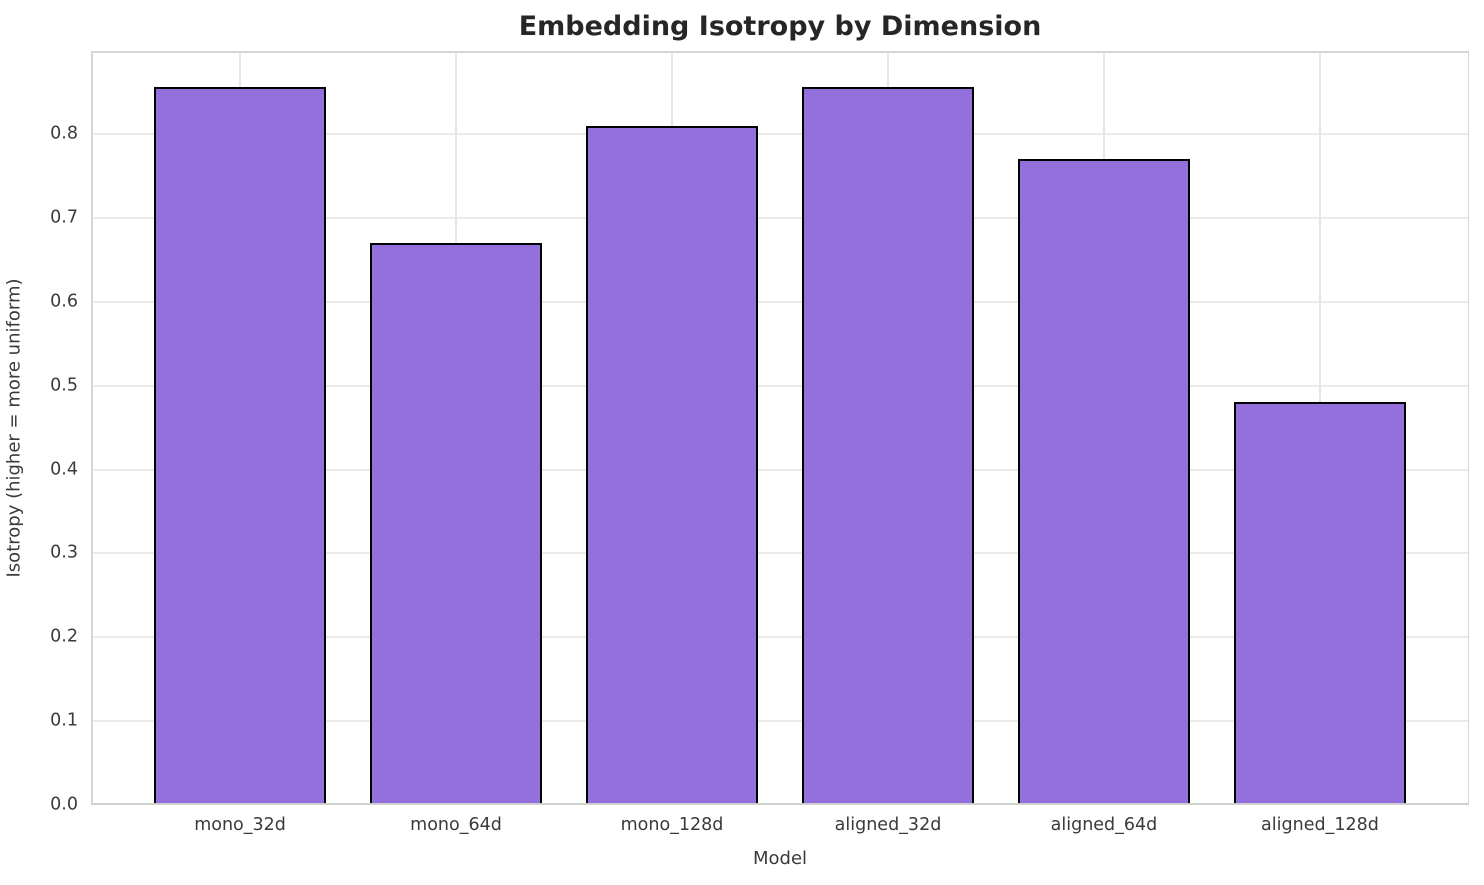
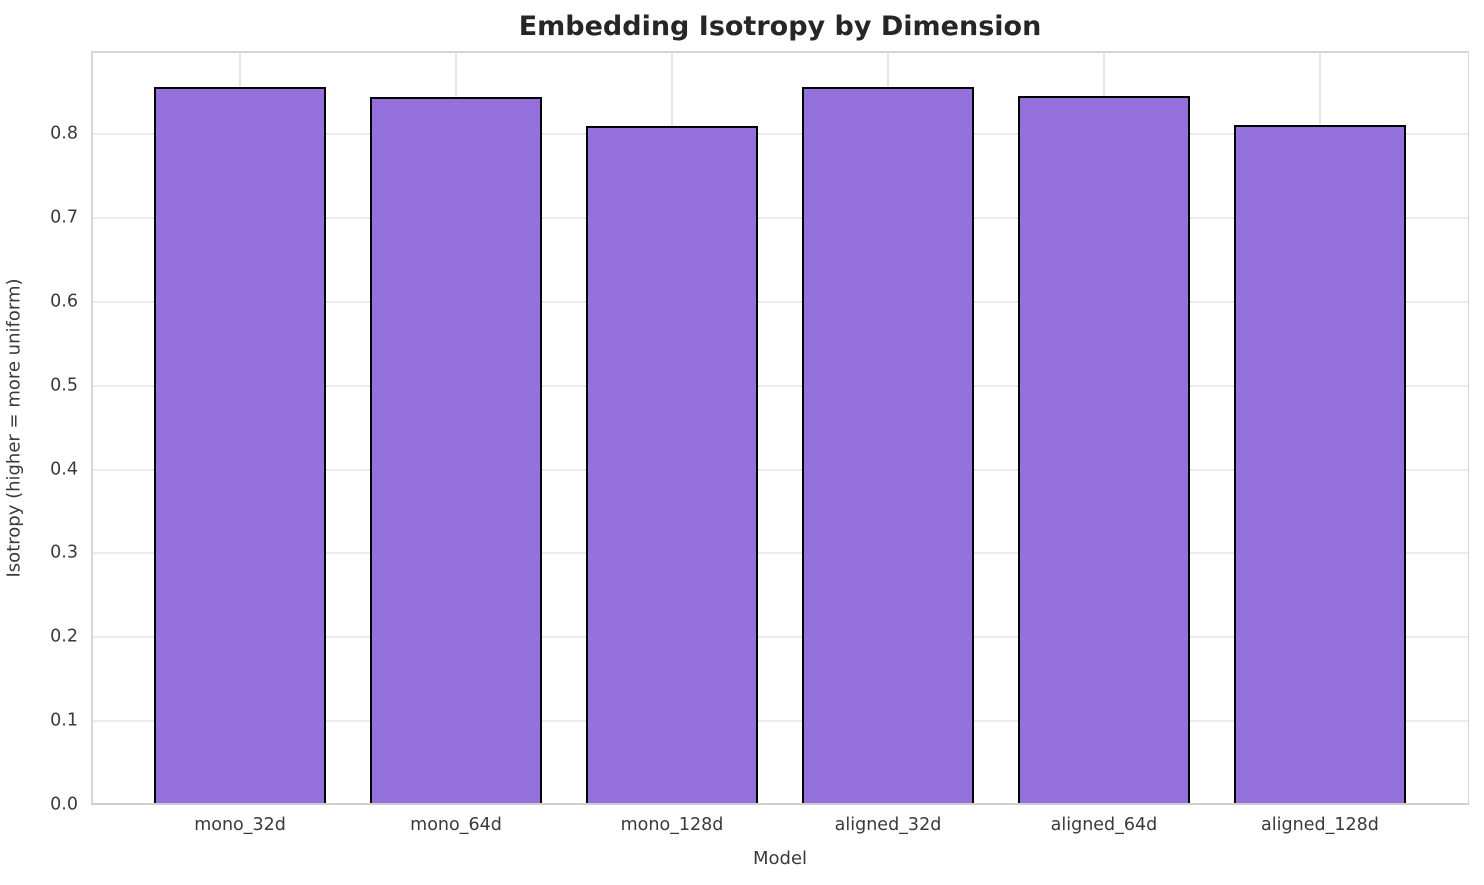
mono_64d: 0.67 -> 0.84
aligned_64d: 0.77 -> 0.84
aligned_128d: 0.48 -> 0.81
